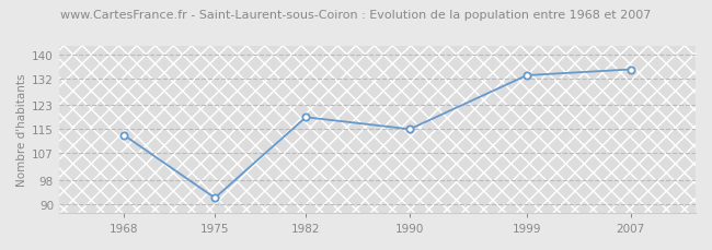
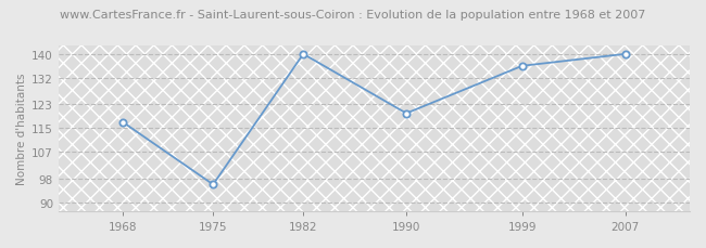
1968: 113 -> 117
1975: 92 -> 96
1982: 119 -> 140
1990: 115 -> 120
1999: 133 -> 136
2007: 135 -> 140
